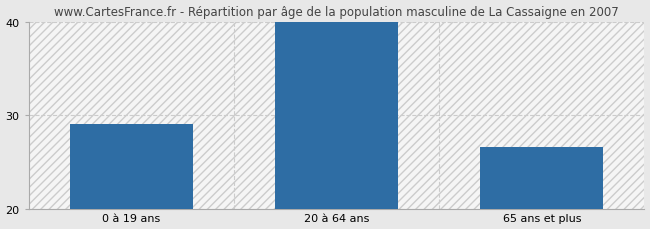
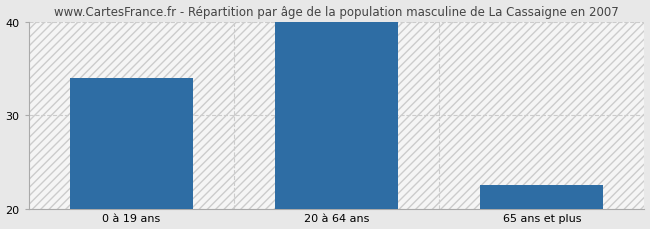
0 à 19 ans: 29.0 -> 34.0
65 ans et plus: 26.6 -> 22.5
